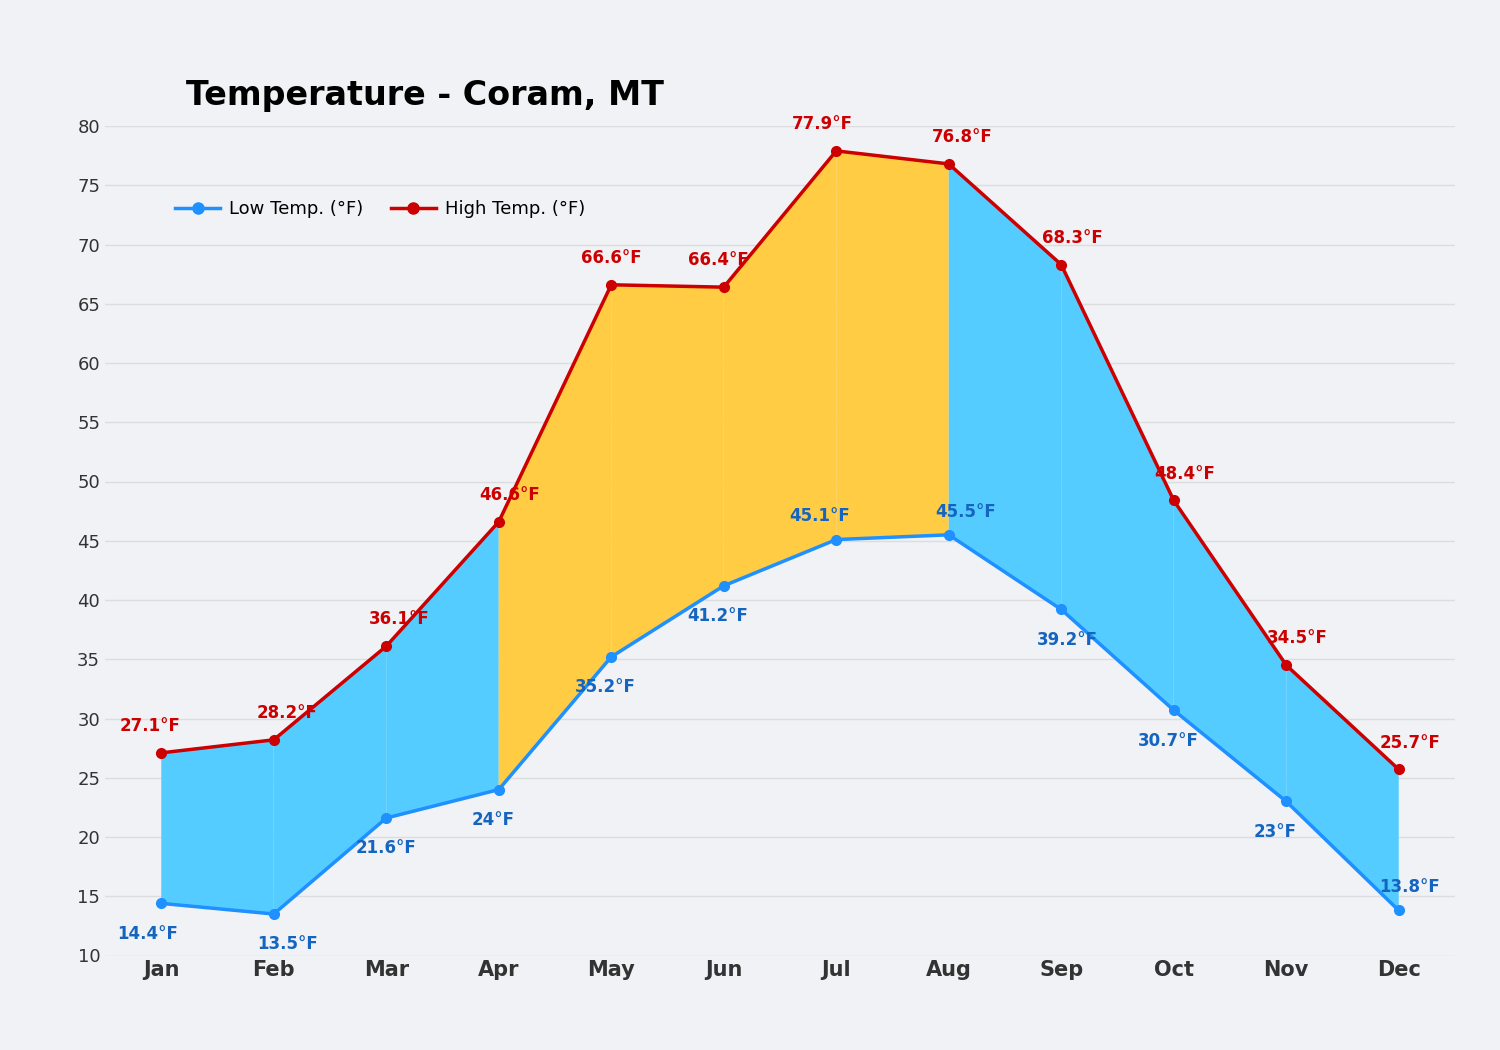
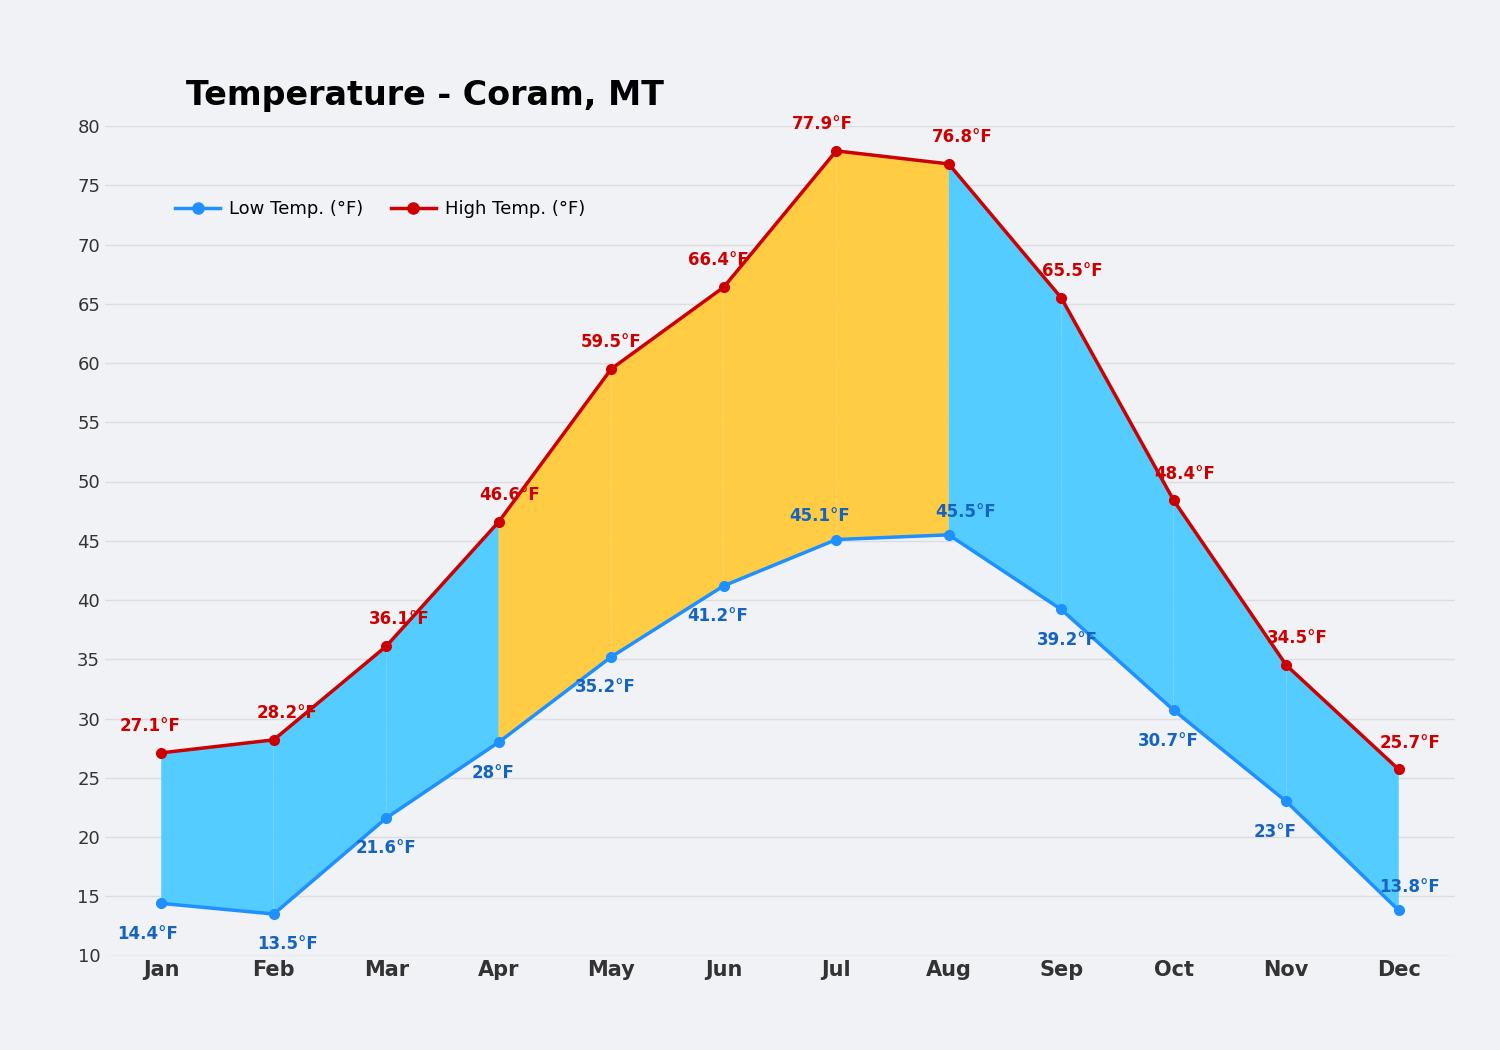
Low Temp. (°F)/Apr: 24°F -> 28°F
High Temp. (°F)/May: 66.6°F -> 59.5°F
High Temp. (°F)/Sep: 68.3°F -> 65.5°F
